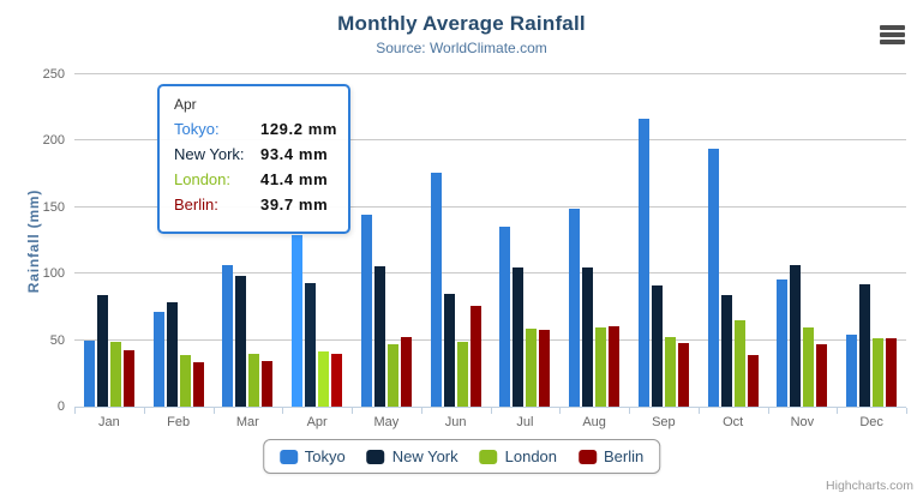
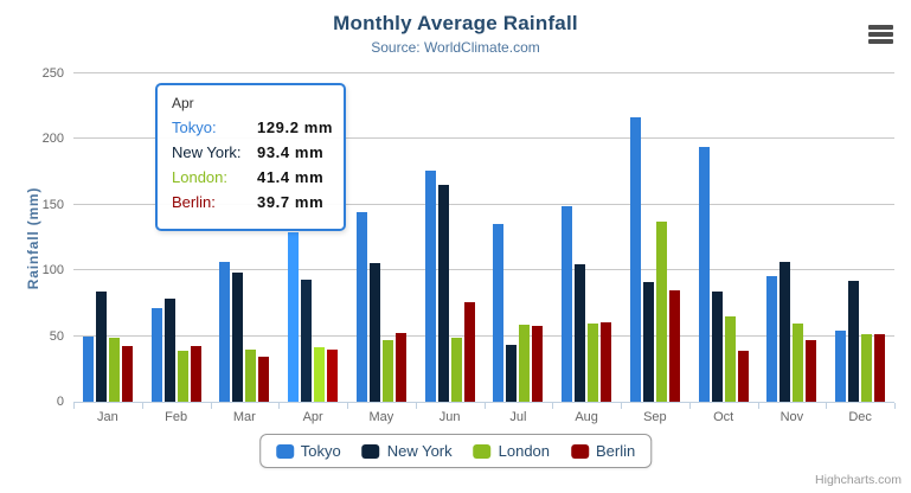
Berlin/Feb: 33 -> 42
New York/Jun: 84 -> 165
New York/Jul: 105 -> 43
London/Sep: 52 -> 137
Berlin/Sep: 48 -> 85
